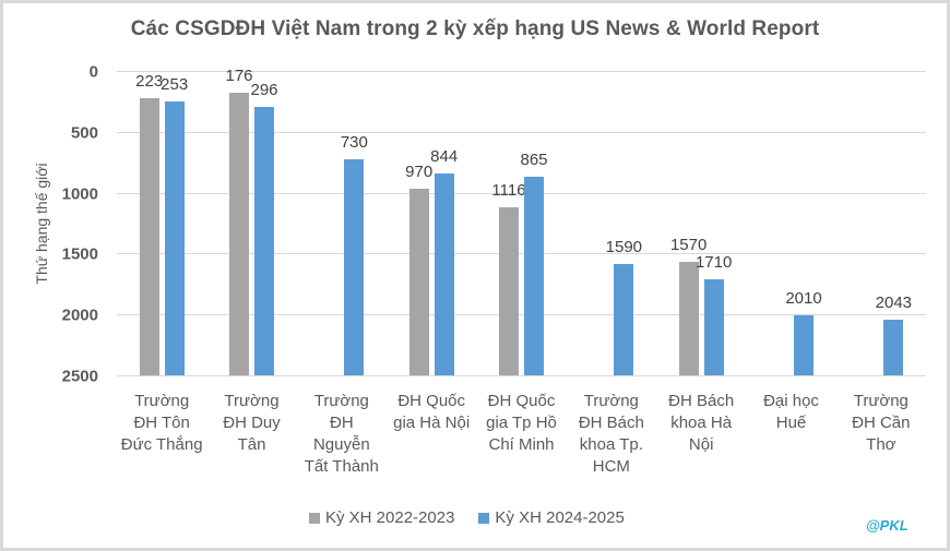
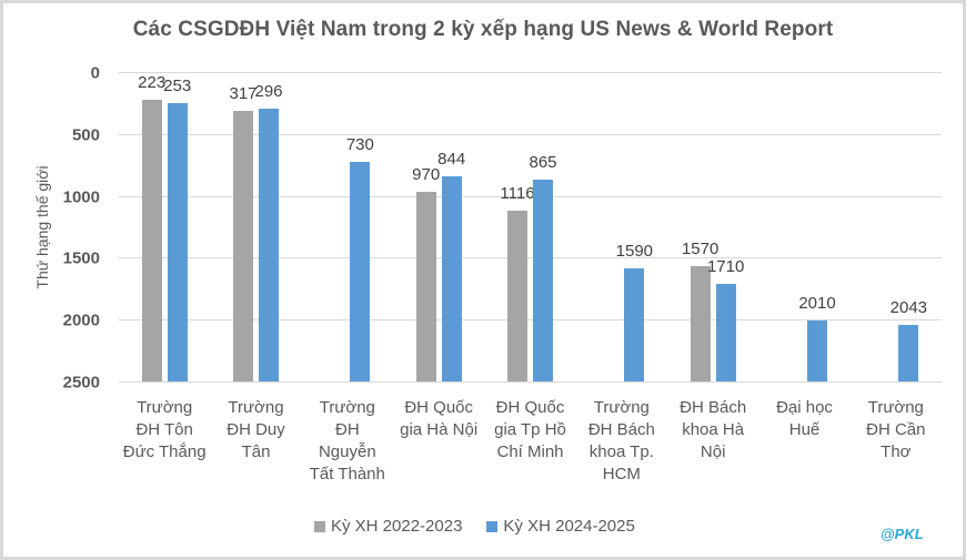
Kỳ XH 2022-2023/Trường ĐH Duy Tân: 176 -> 317
